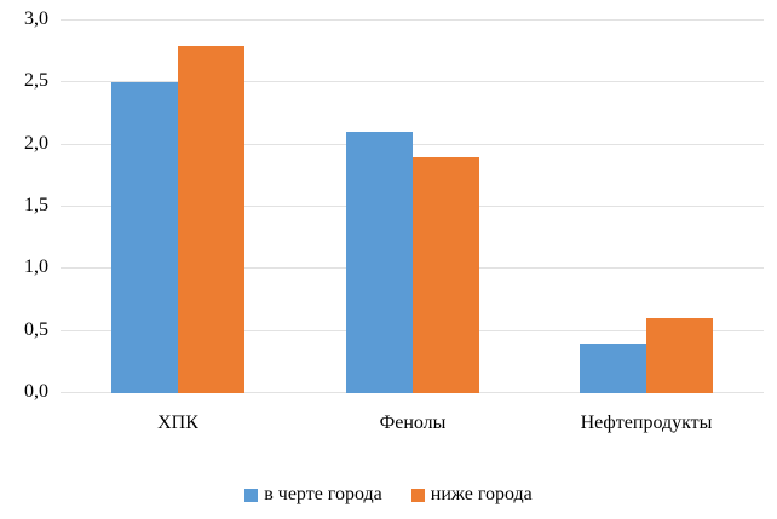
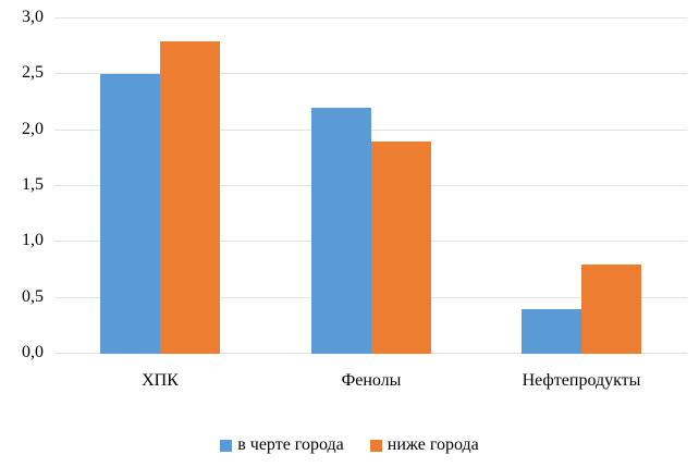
в черте города/Фенолы: 2,1 -> 2,2
ниже города/Нефтепродукты: 0,6 -> 0,8
